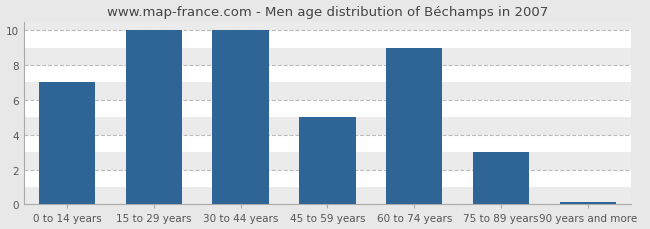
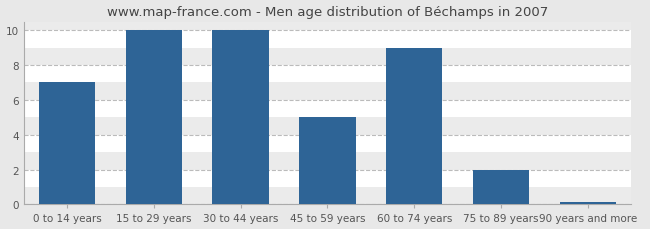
75 to 89 years: 3.0 -> 2.0
